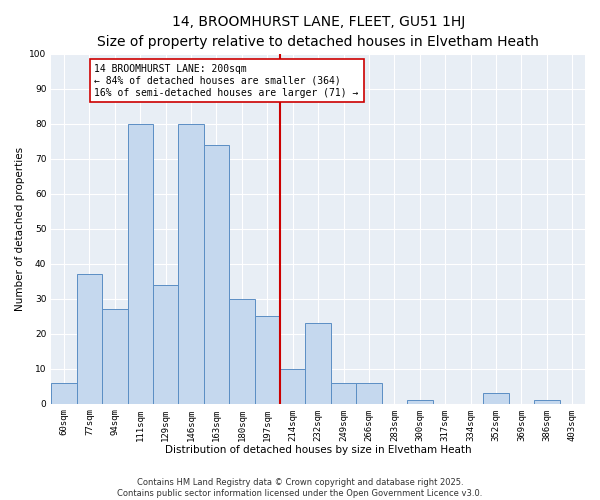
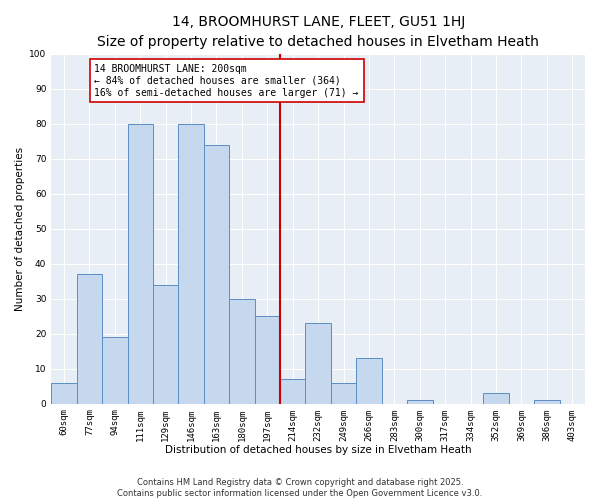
94sqm: 27 -> 19
214sqm: 10 -> 7
266sqm: 6 -> 13
